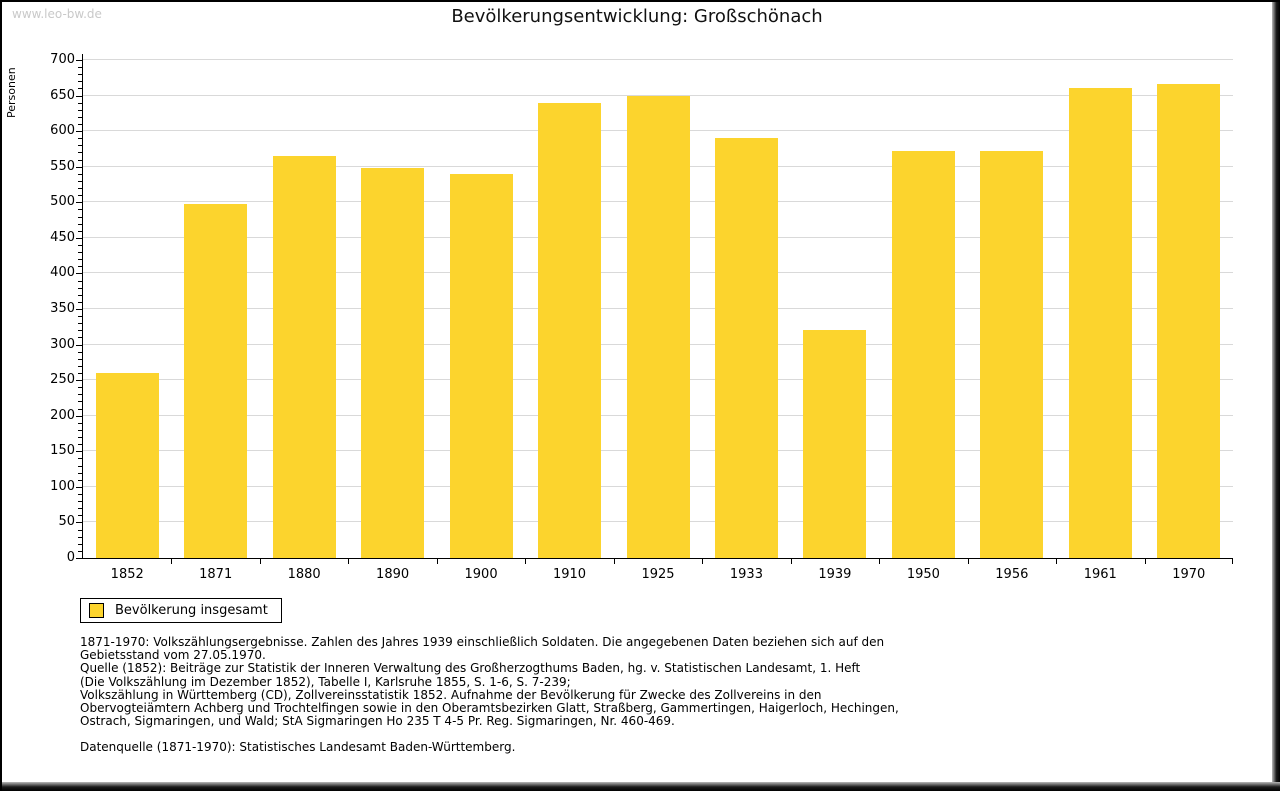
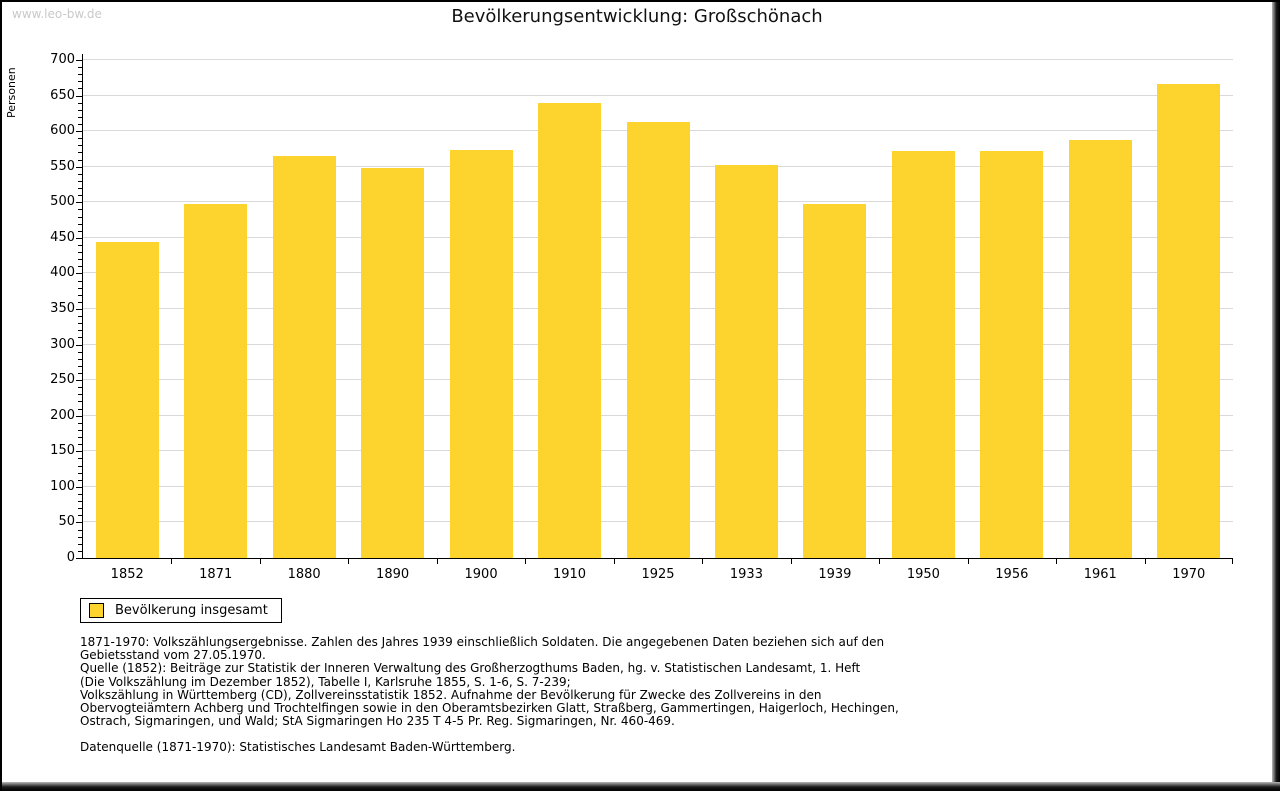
1852: 260 -> 440
1900: 540 -> 570
1925: 650 -> 610
1933: 590 -> 550
1939: 320 -> 500
1961: 660 -> 590
